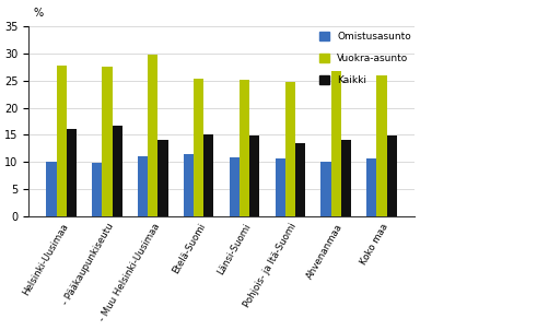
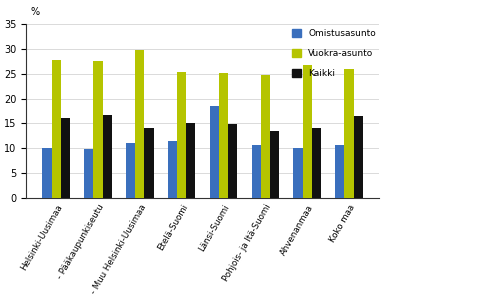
Omistusasunto/Länsi-Suomi: 10.9 -> 18.5
Kaikki/Koko maa: 14.8 -> 16.5
